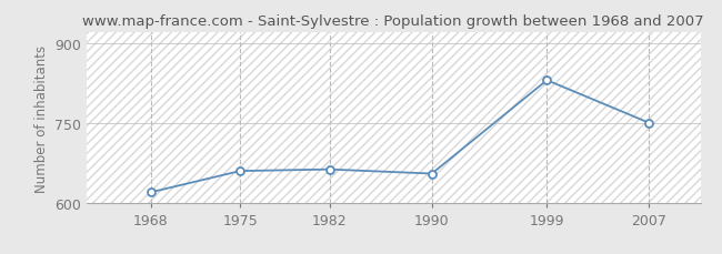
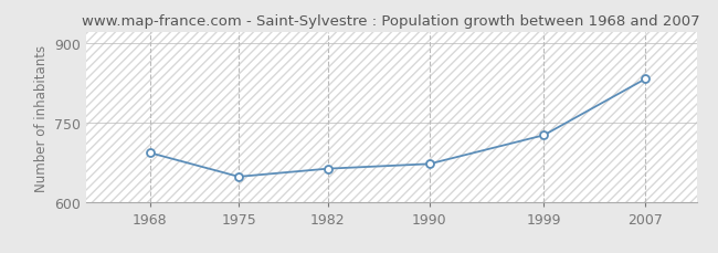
1968: 620 -> 693
1975: 660 -> 648
1990: 655 -> 672
1999: 830 -> 726
2007: 750 -> 832
